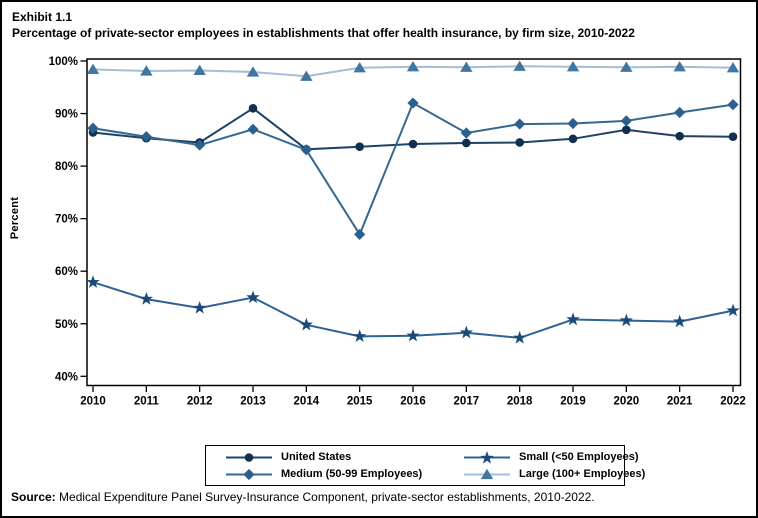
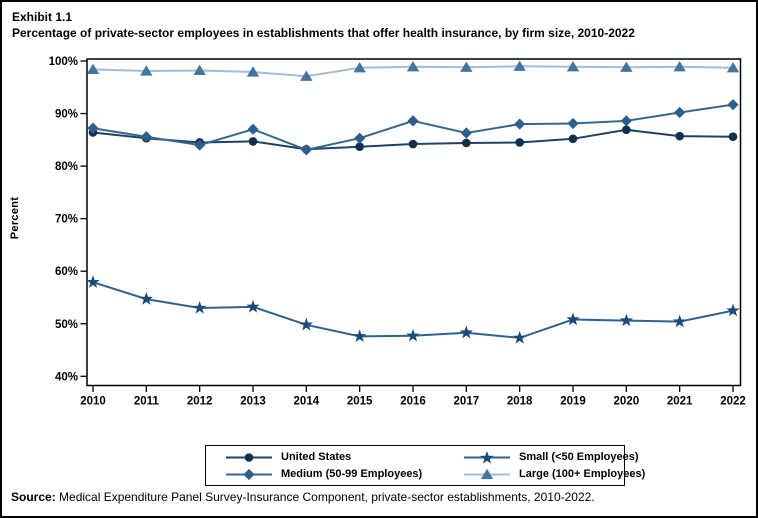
United States/2013: 91% -> 85%
Small (<50 Employees)/2013: 55% -> 53%
Medium (50-99 Employees)/2015: 67% -> 85%
Medium (50-99 Employees)/2016: 92% -> 89%
